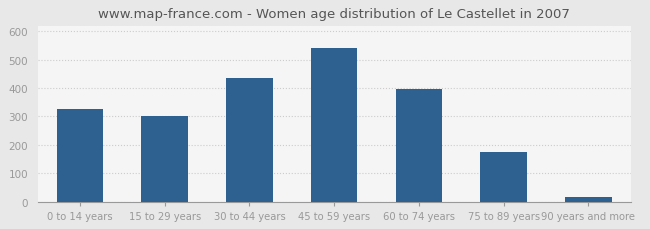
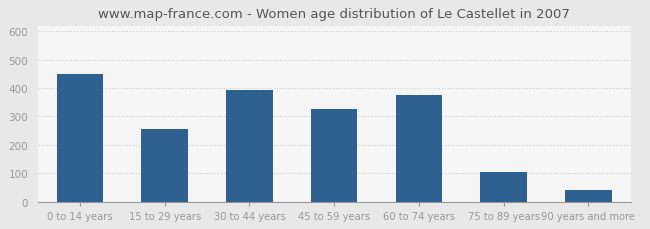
0 to 14 years: 328 -> 450
15 to 29 years: 300 -> 255
30 to 44 years: 435 -> 395
45 to 59 years: 540 -> 325
60 to 74 years: 398 -> 375
75 to 89 years: 175 -> 105
90 years and more: 15 -> 40
